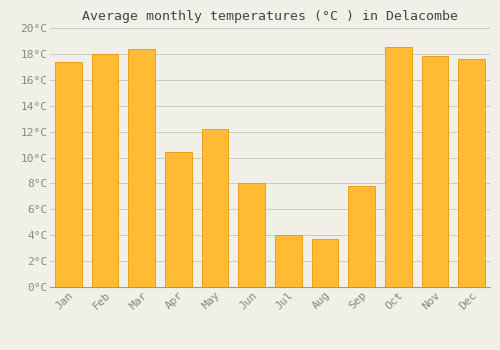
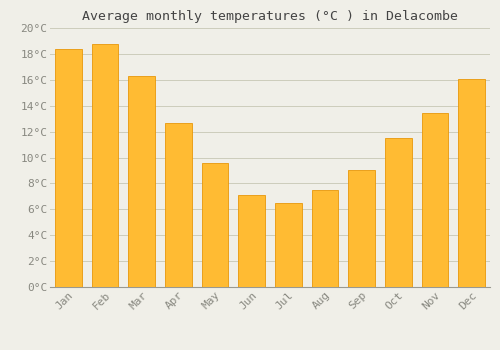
Jan: 17.4°C -> 18.4°C
Feb: 18.0°C -> 18.8°C
Mar: 18.4°C -> 16.3°C
Apr: 10.4°C -> 12.7°C
May: 12.2°C -> 9.6°C
Jun: 8.0°C -> 7.1°C
Jul: 4.0°C -> 6.5°C
Aug: 3.7°C -> 7.5°C
Sep: 7.8°C -> 9.0°C
Oct: 18.5°C -> 11.5°C
Nov: 17.8°C -> 13.4°C
Dec: 17.6°C -> 16.1°C
